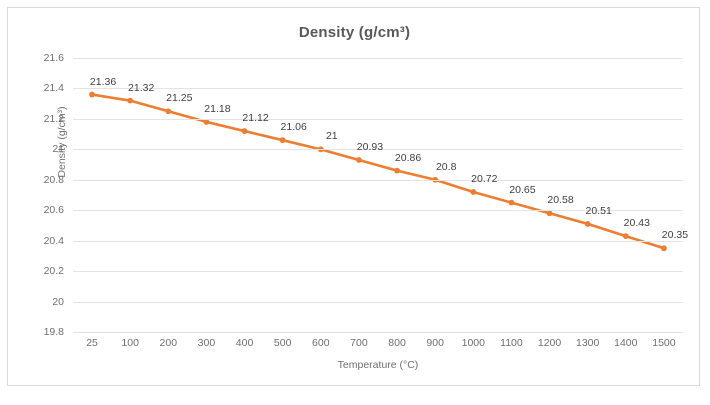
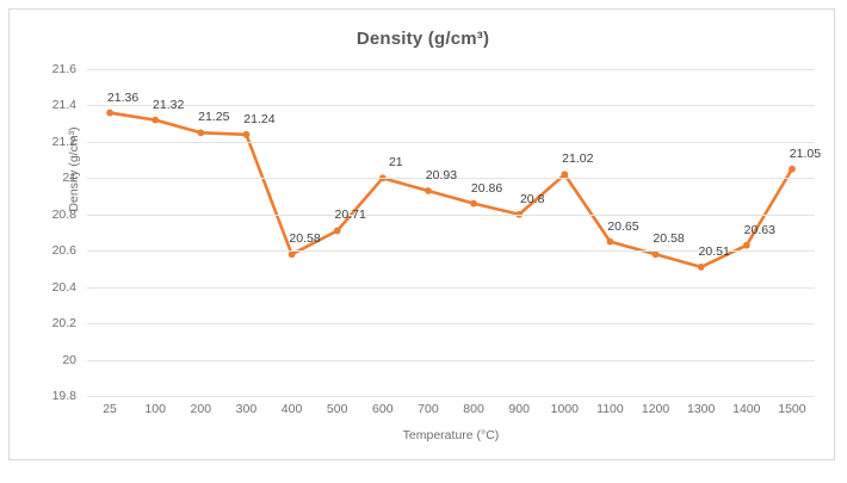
300: 21.18 -> 21.24
400: 21.12 -> 20.58
500: 21.06 -> 20.71
1000: 20.72 -> 21.02
1400: 20.43 -> 20.63
1500: 20.35 -> 21.05
